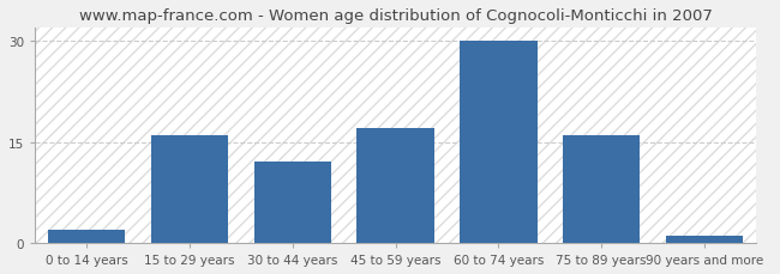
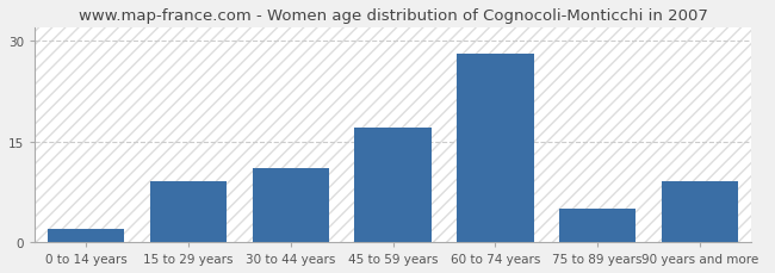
15 to 29 years: 16 -> 9
30 to 44 years: 12 -> 11
60 to 74 years: 30 -> 28
75 to 89 years: 16 -> 5
90 years and more: 1 -> 9
